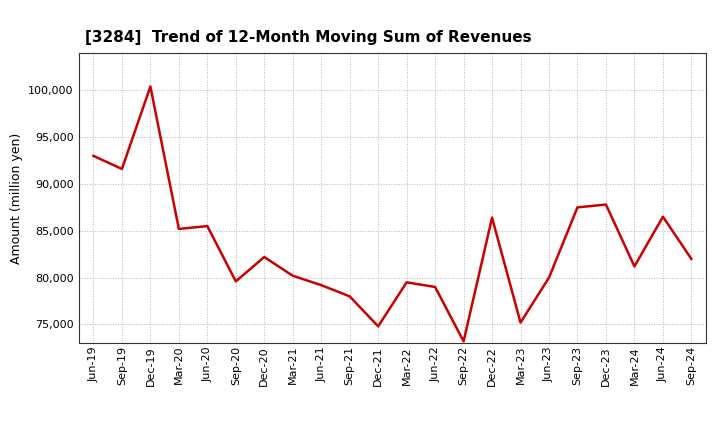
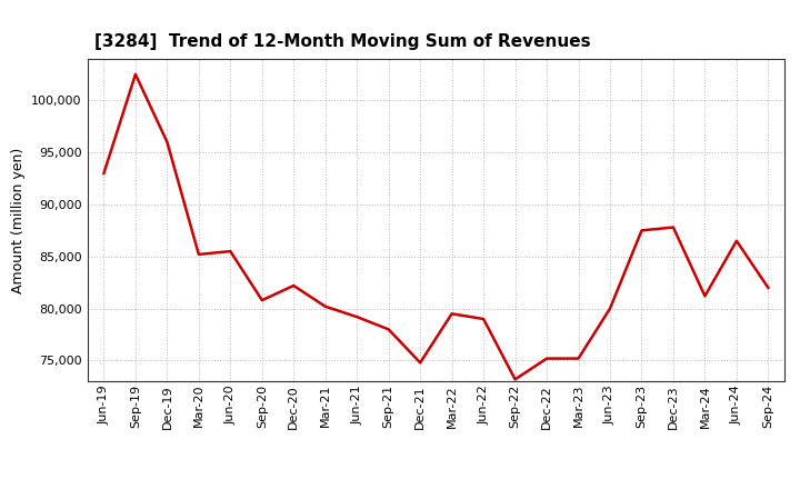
Sep-19: 91,600 -> 102,500
Dec-19: 100,400 -> 96,000
Sep-20: 79,600 -> 80,800
Dec-22: 86,400 -> 75,200
